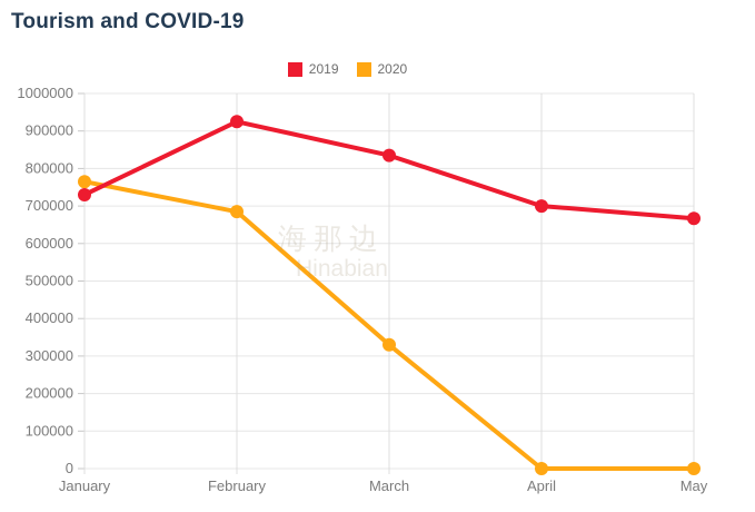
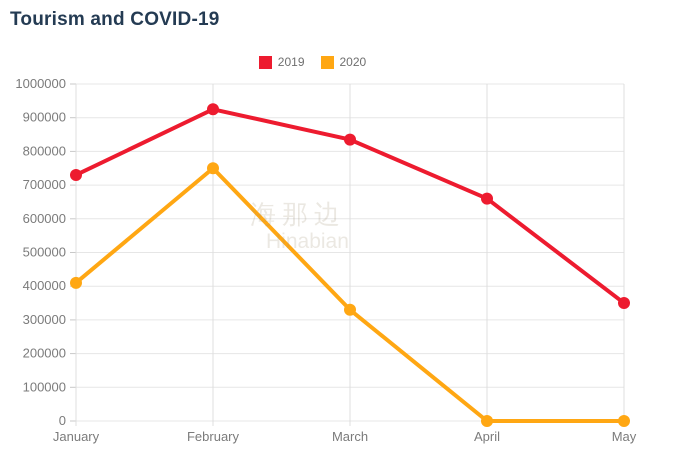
2020/January: 760000 -> 410000
2020/February: 680000 -> 750000
2019/April: 700000 -> 660000
2019/May: 670000 -> 350000
